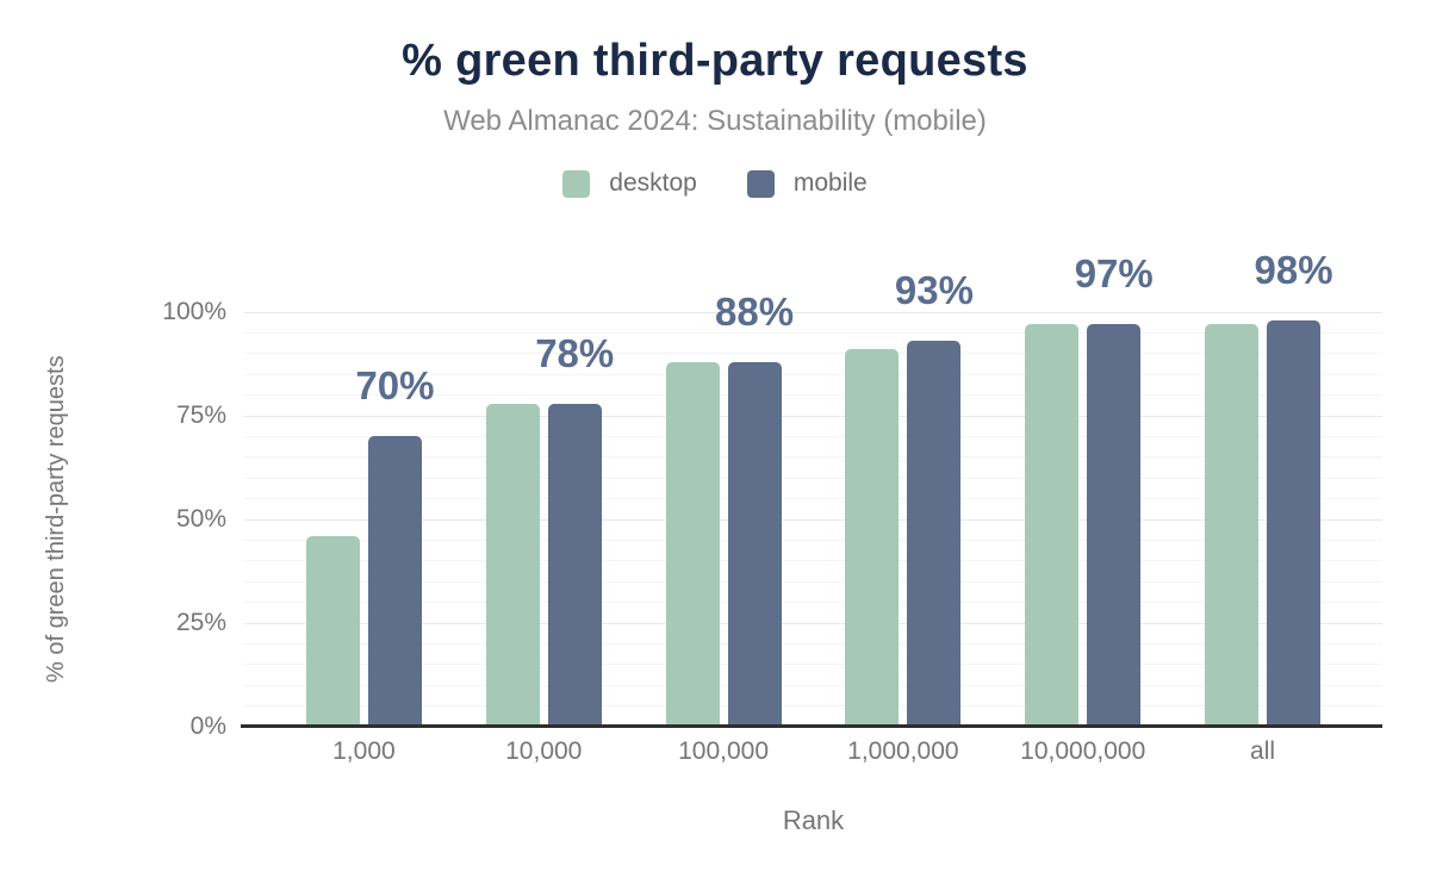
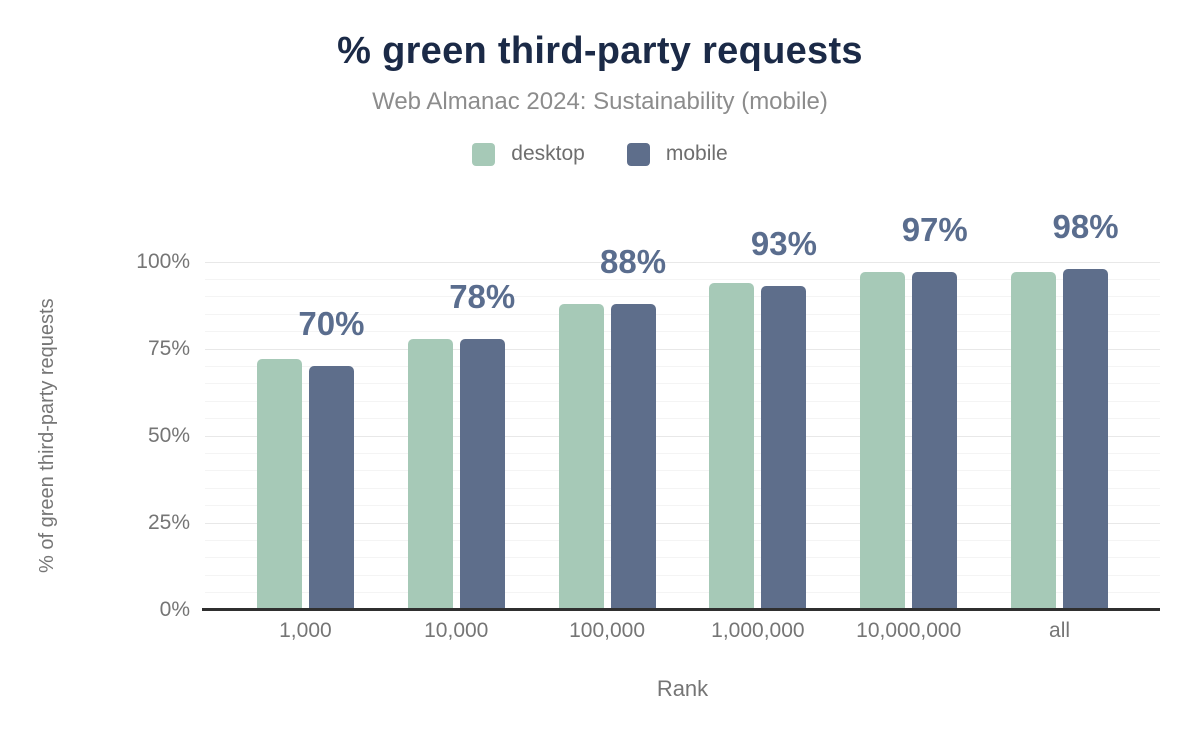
desktop/1,000: 46% -> 72%
desktop/1,000,000: 91% -> 94%
